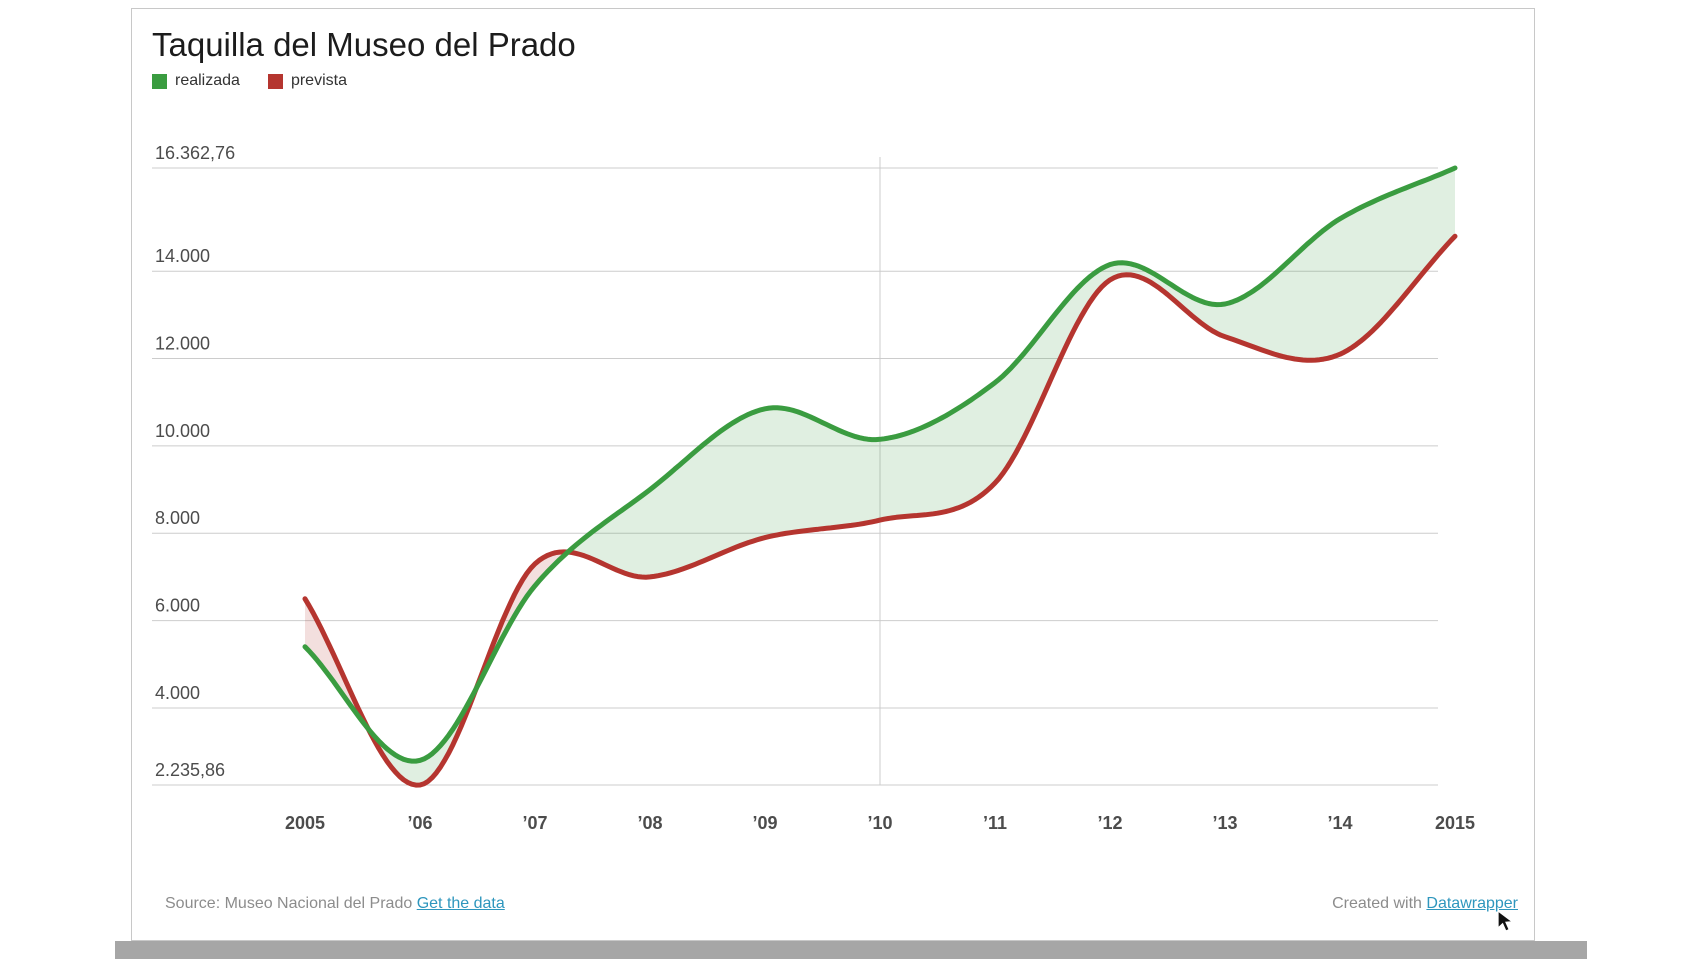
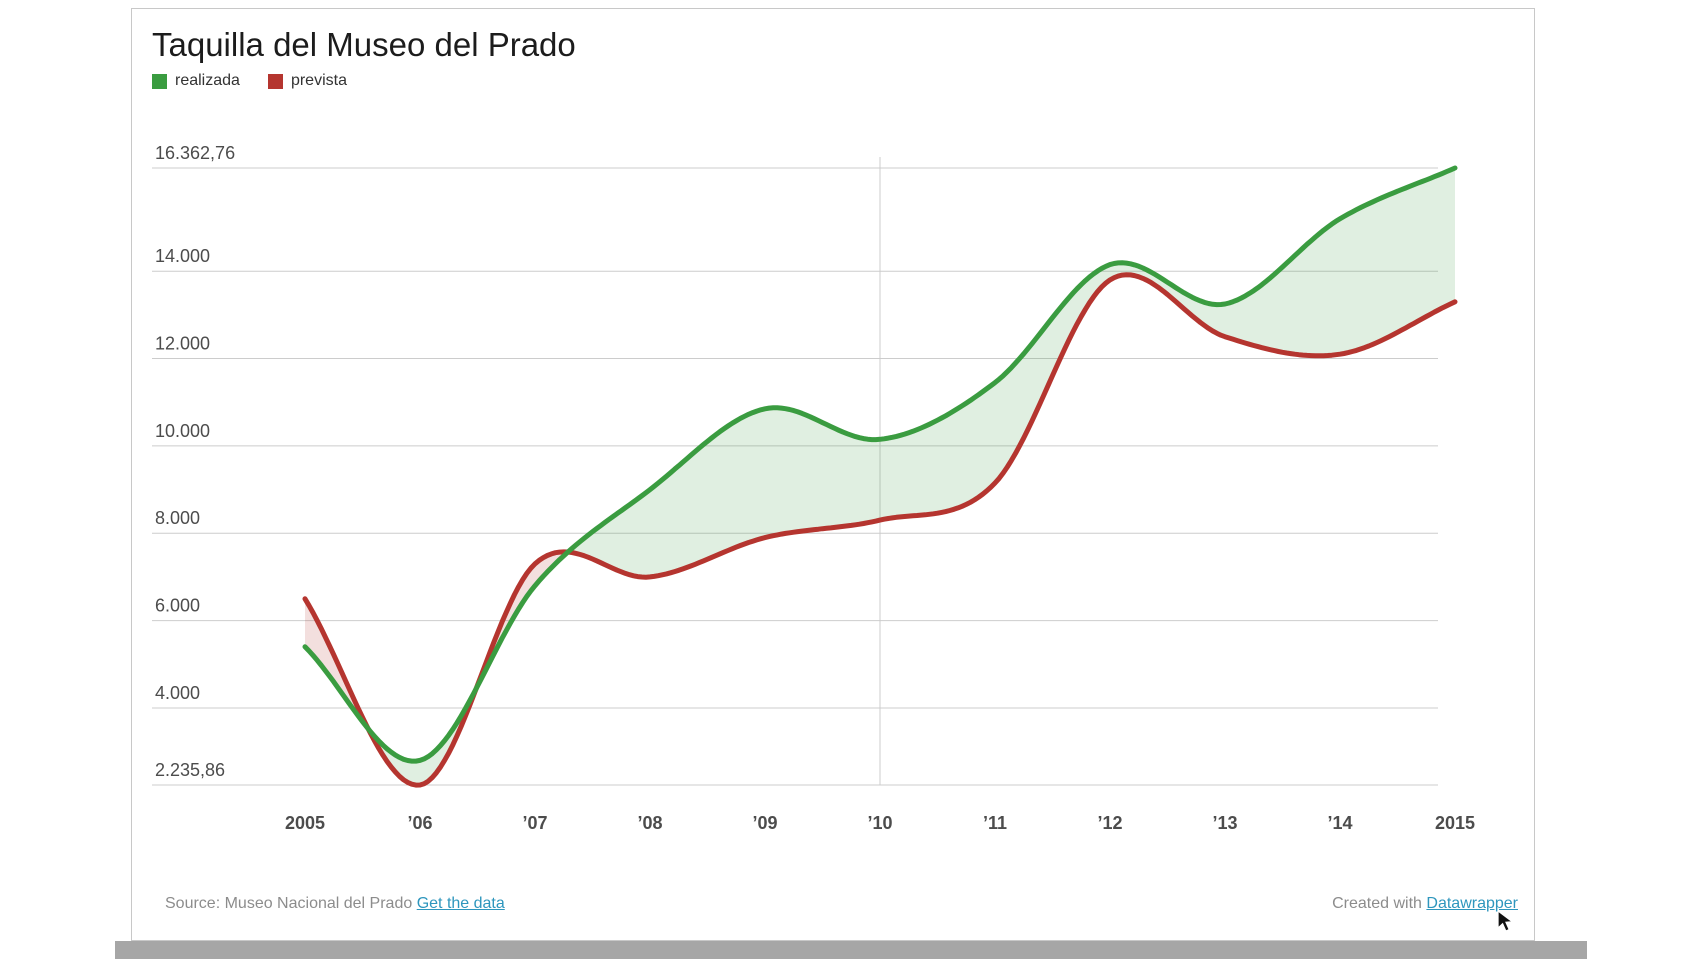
prevista/2015: 14800 -> 13300
